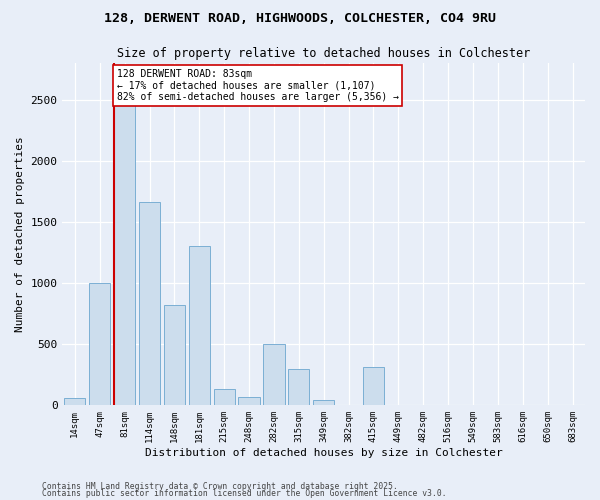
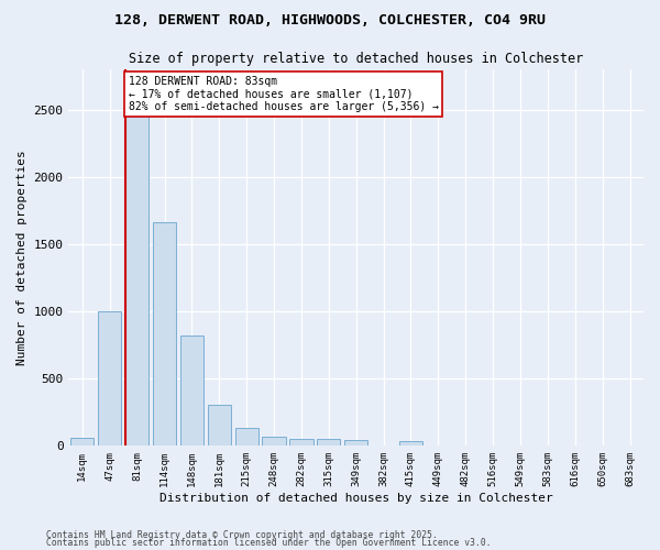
181sqm: 1300 -> 300
282sqm: 500 -> 50
315sqm: 290 -> 40
415sqm: 310 -> 40
